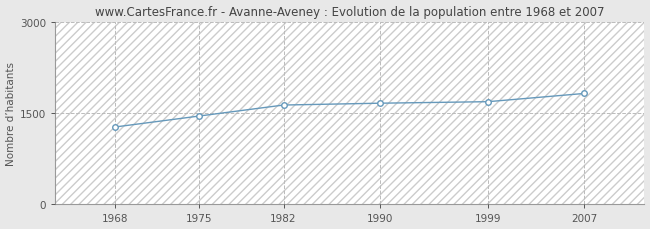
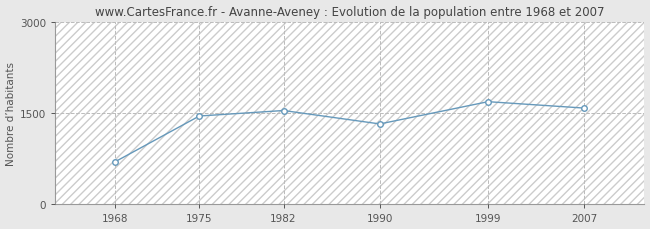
1968: 1270 -> 700
1982: 1630 -> 1540
1990: 1660 -> 1320
2007: 1820 -> 1580
